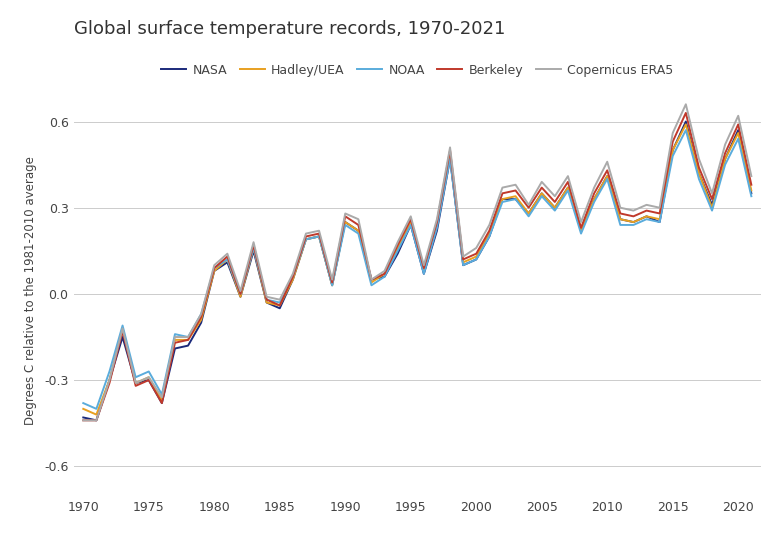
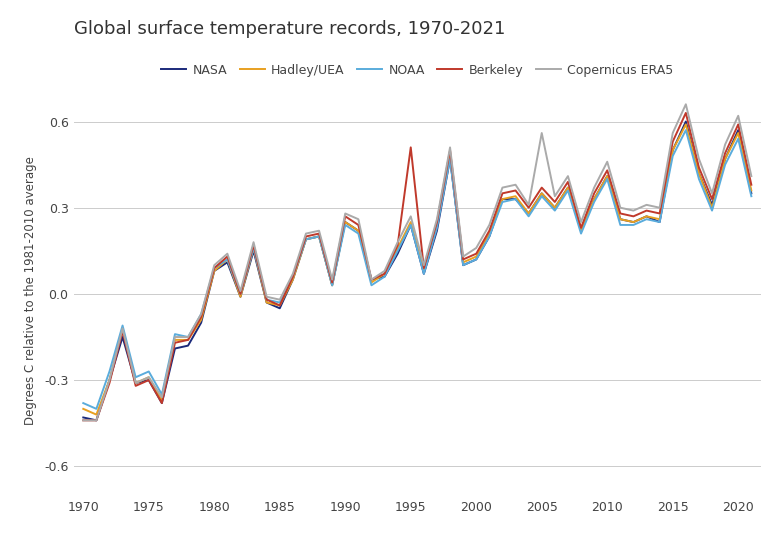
Berkeley/1995: 0.26 -> 0.51
Copernicus ERA5/2005: 0.39 -> 0.56
